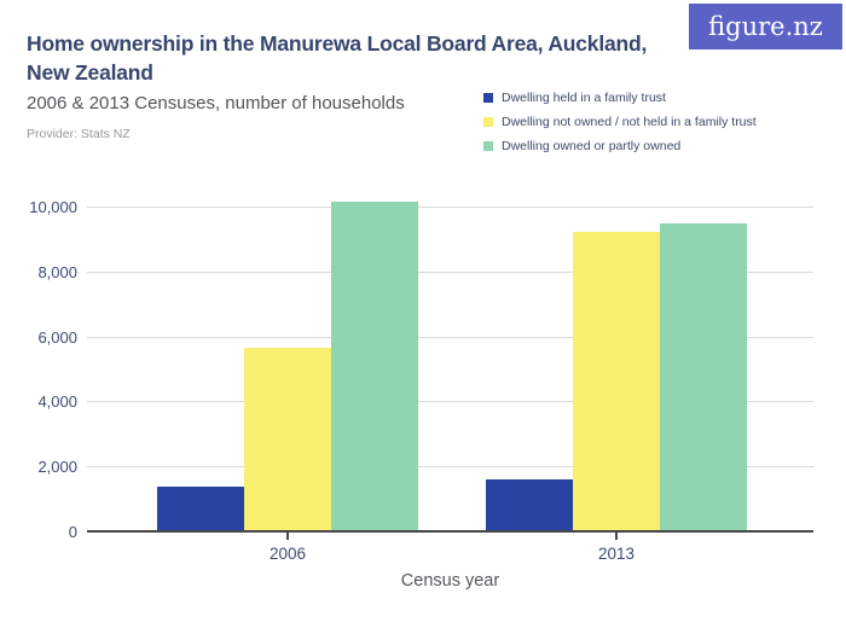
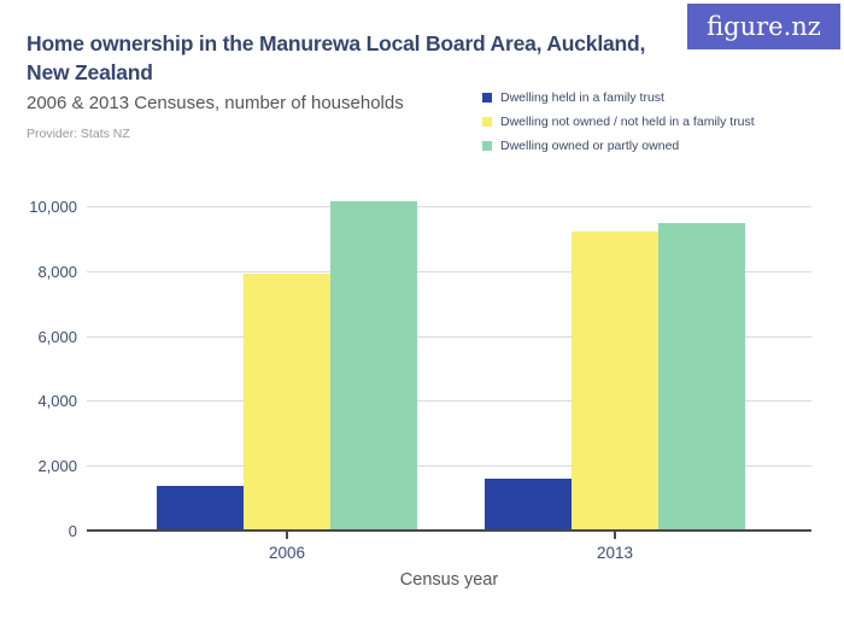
Dwelling not owned / not held in a family trust/2006: 5700 -> 8000
